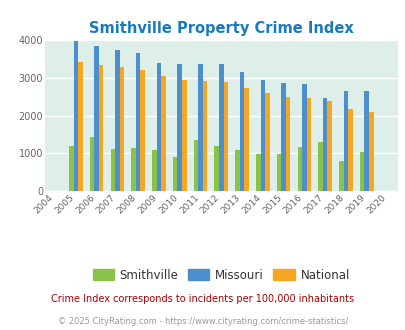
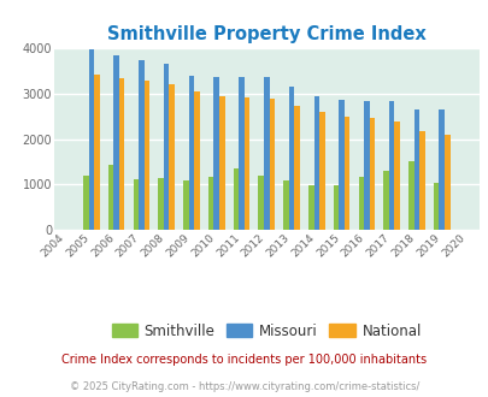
Smithville/2010: 900 -> 1170
Missouri/2017: 2450 -> 2840
Smithville/2018: 800 -> 1510
